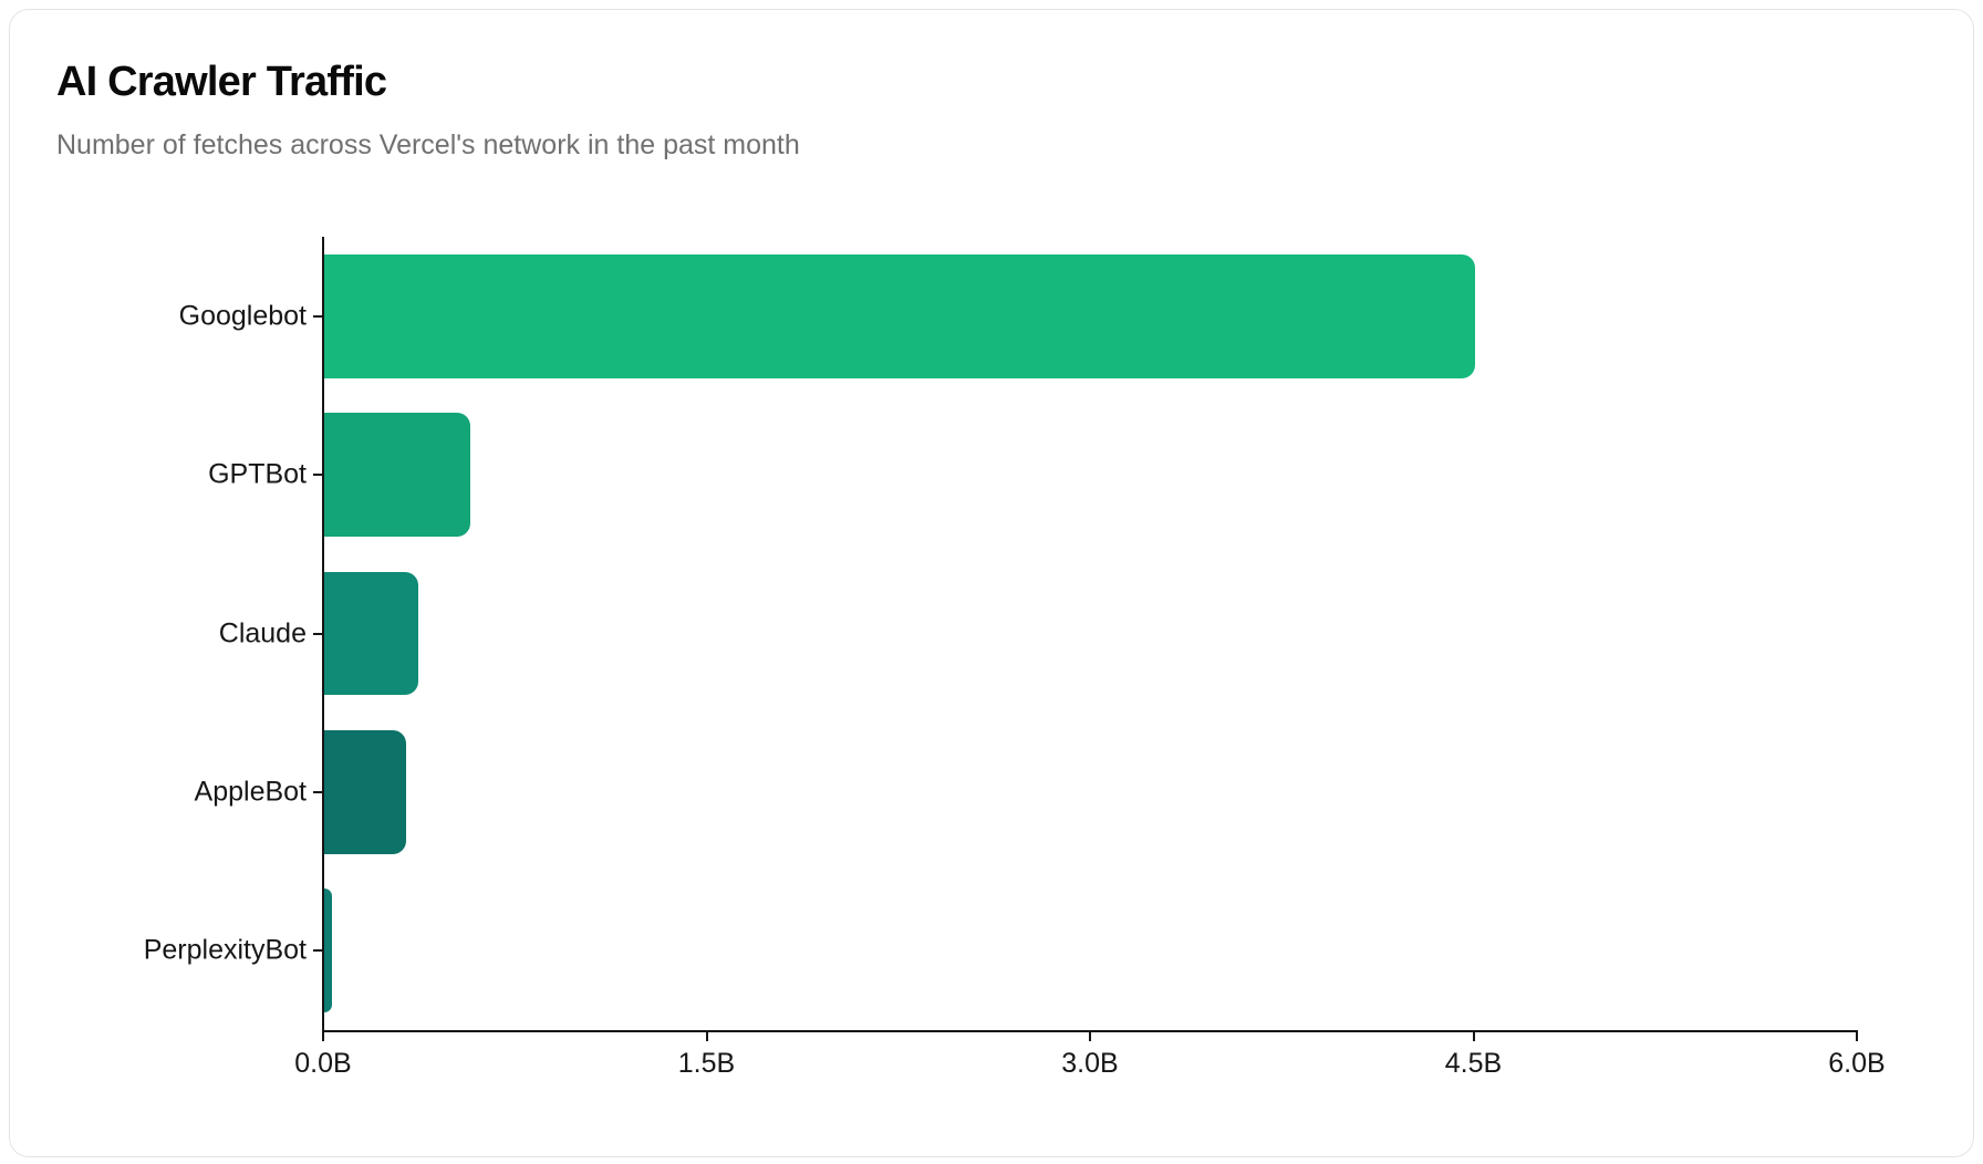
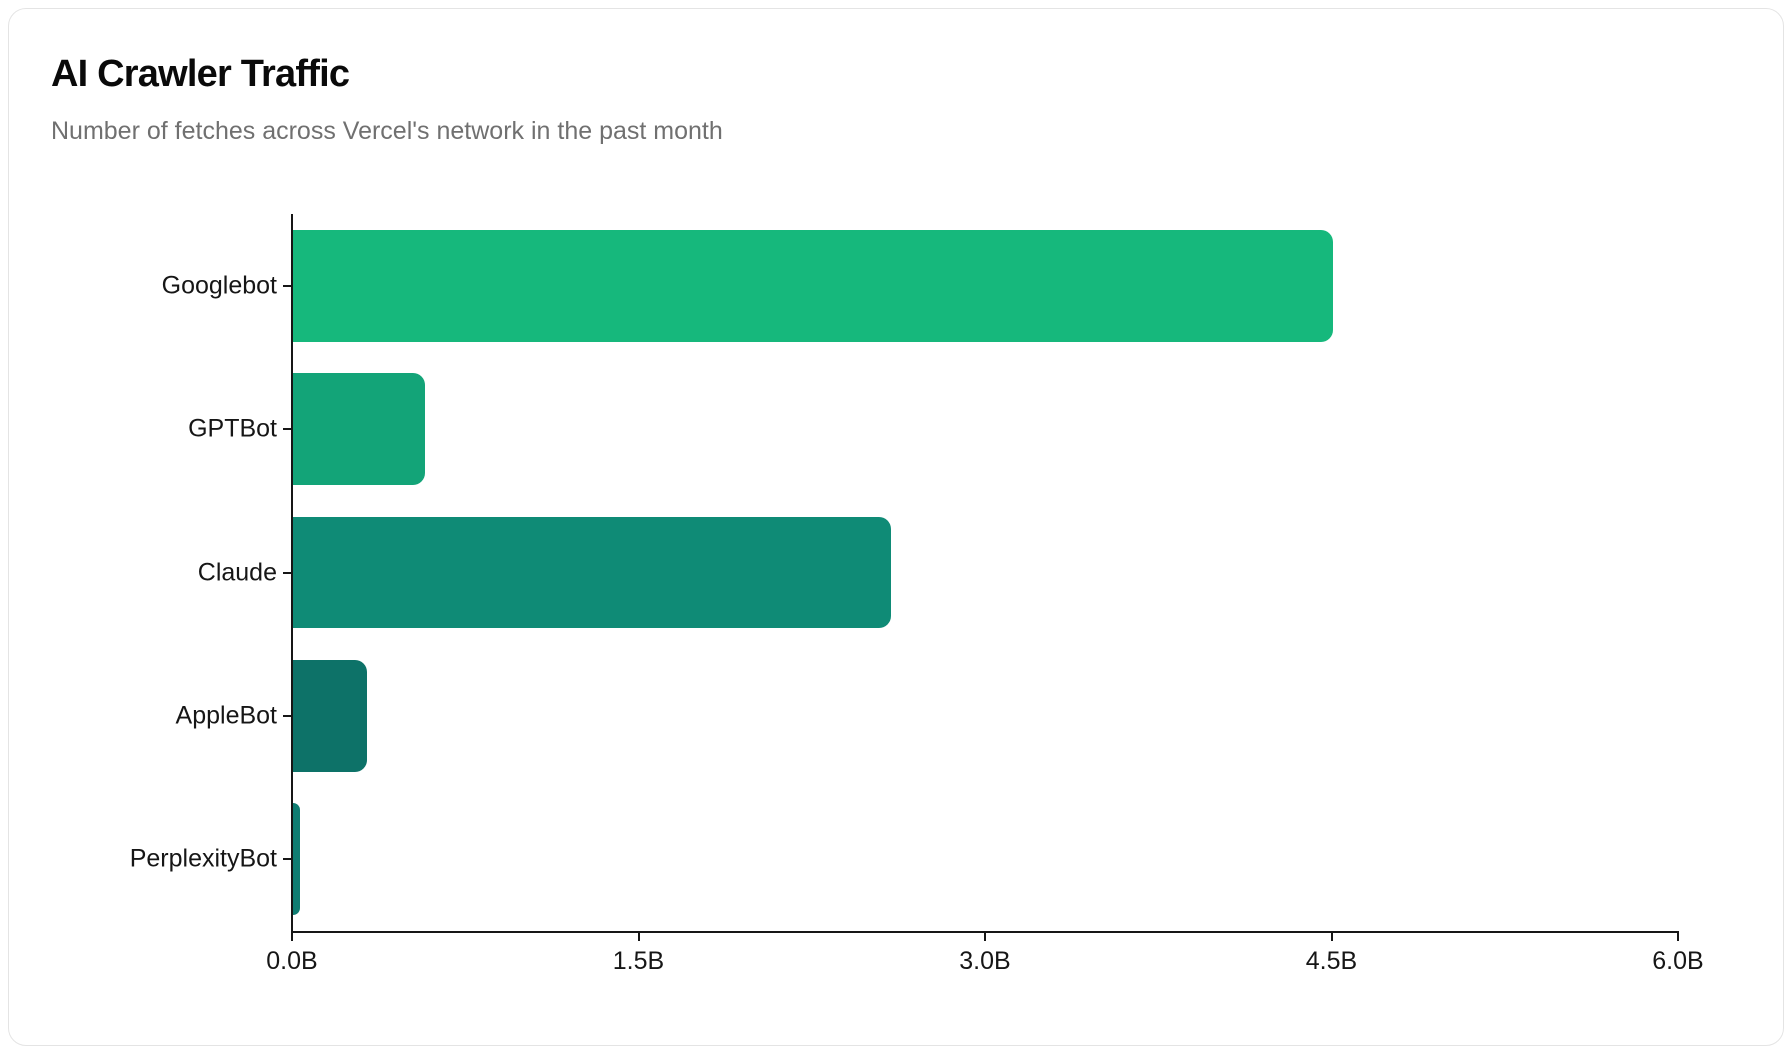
Claude: 0.37B -> 2.59B
